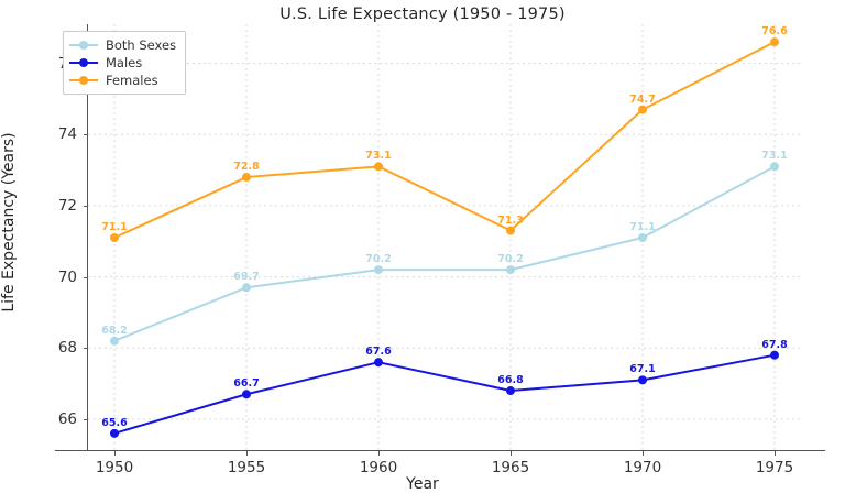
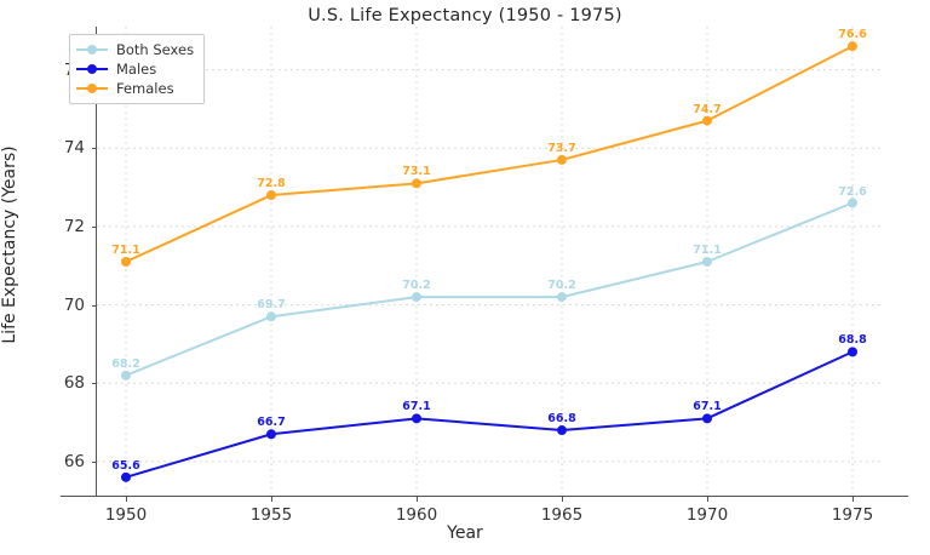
Males/1960: 67.6 -> 67.1
Females/1965: 71.3 -> 73.7
Both Sexes/1975: 73.1 -> 72.6
Males/1975: 67.8 -> 68.8
